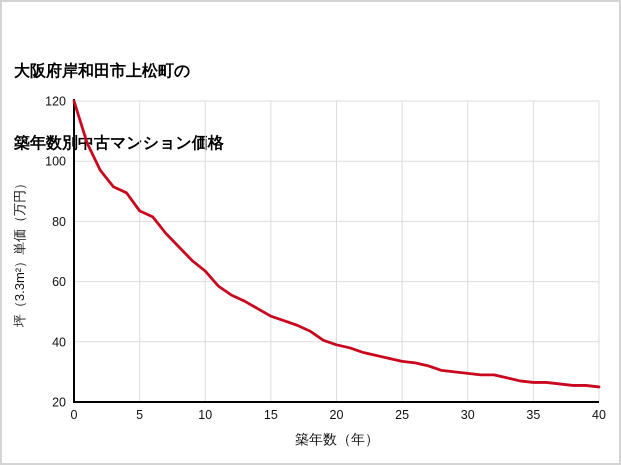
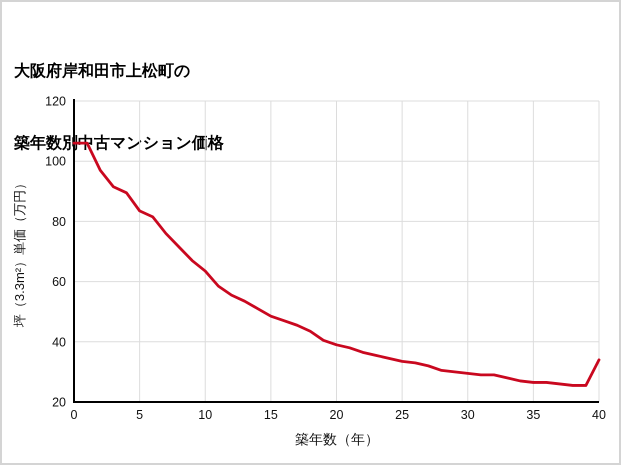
0: 120 -> 106
40: 25 -> 34
